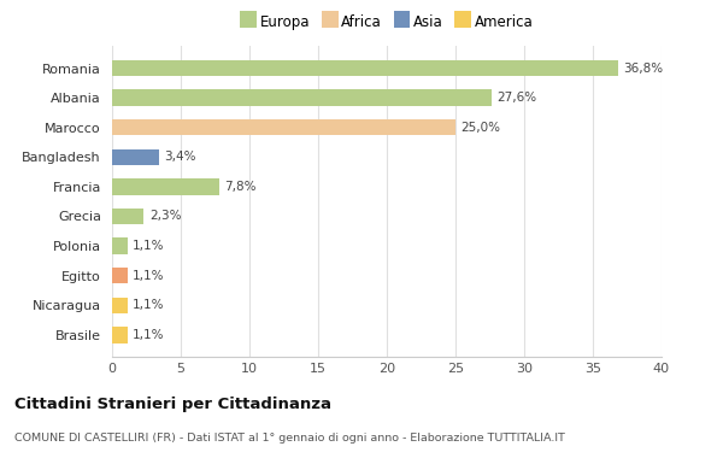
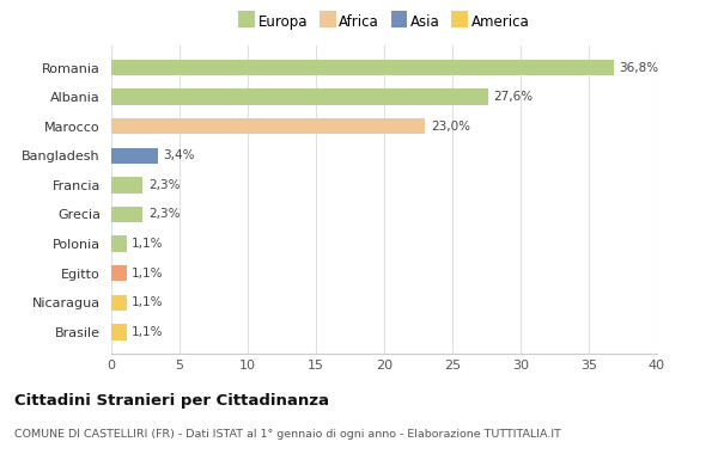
Marocco: 25,0% -> 23,0%
Francia: 7,8% -> 2,3%
